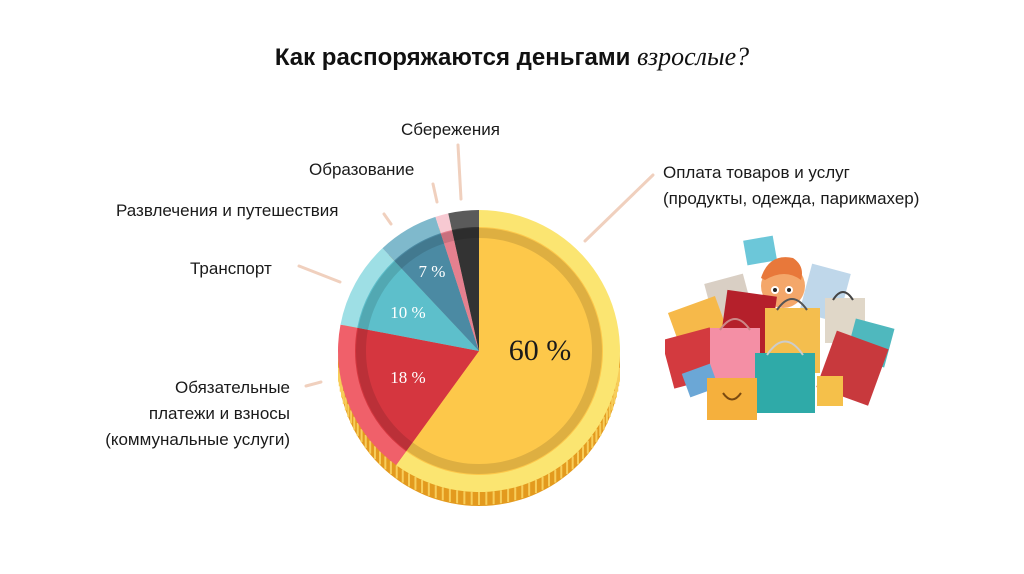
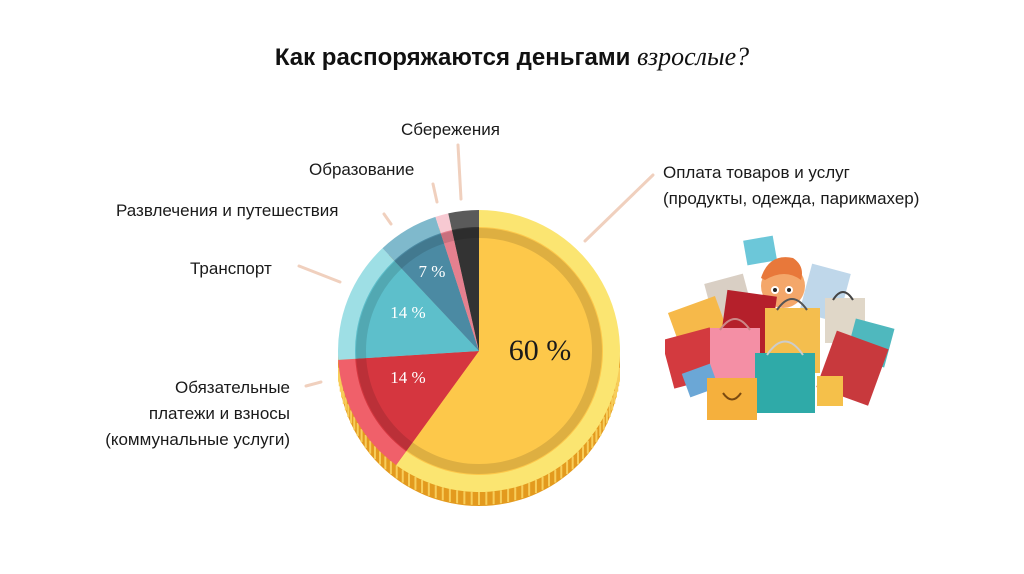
Обязательные платежи и взносы (коммунальные услуги): 18 -> 14
Транспорт: 10 -> 14
